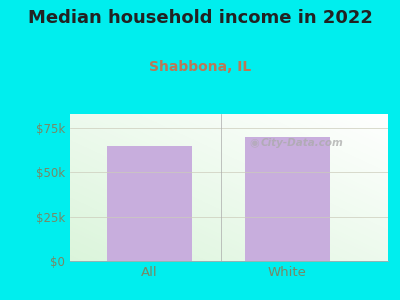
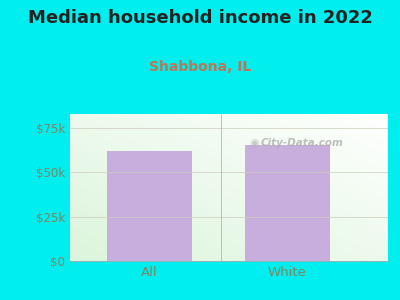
All: $65k -> $62k
White: $70k -> $66k
